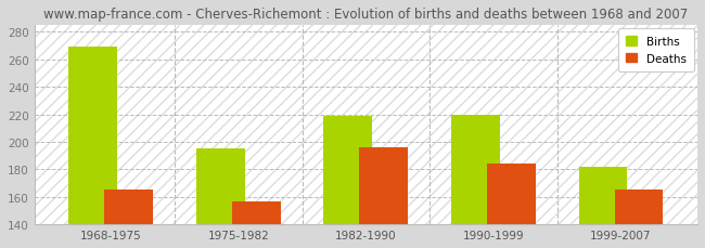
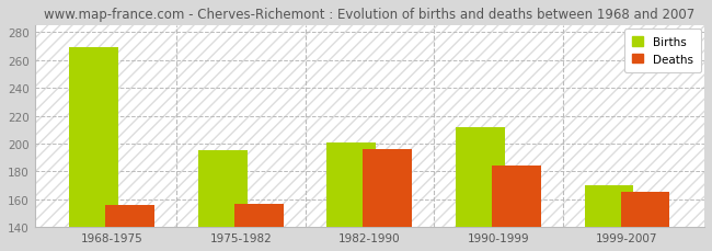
Deaths/1968-1975: 165 -> 156
Births/1982-1990: 219 -> 201
Births/1990-1999: 220 -> 212
Births/1999-2007: 182 -> 170
